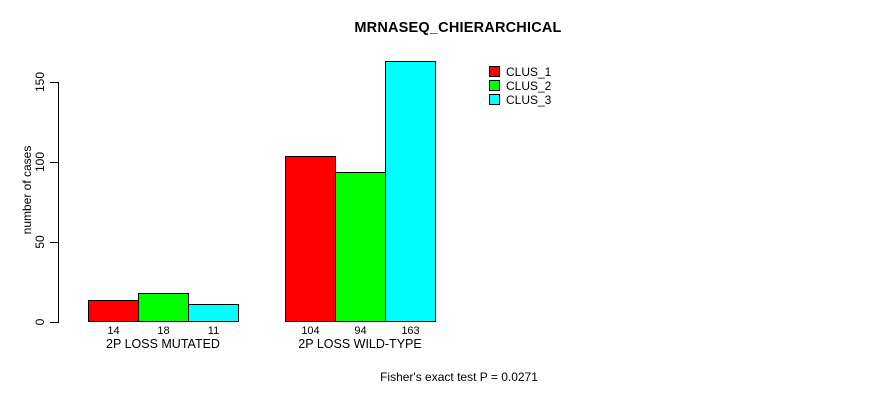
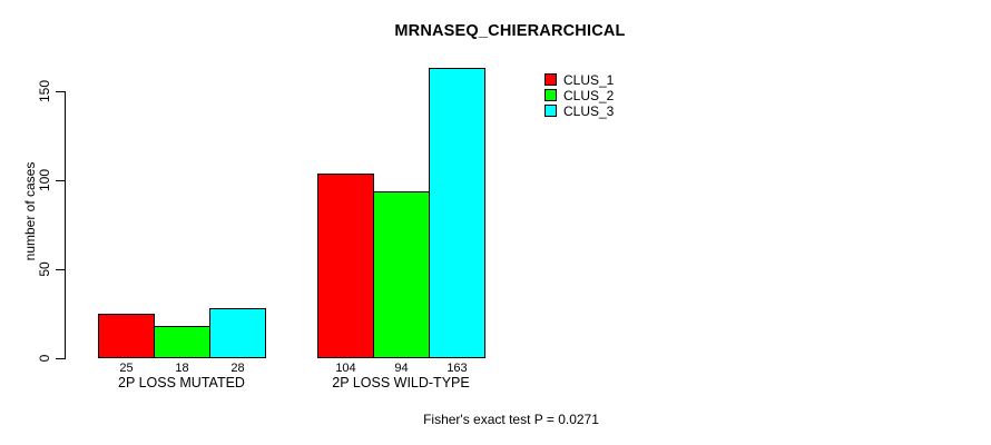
CLUS_1/2P LOSS MUTATED: 14 -> 25
CLUS_3/2P LOSS MUTATED: 11 -> 28
